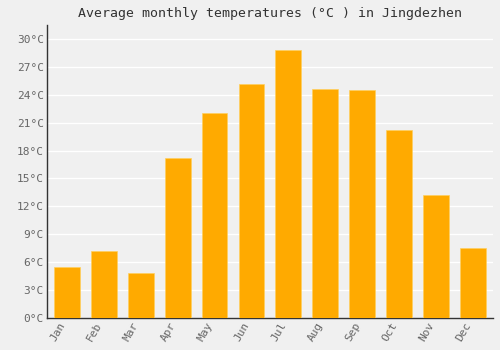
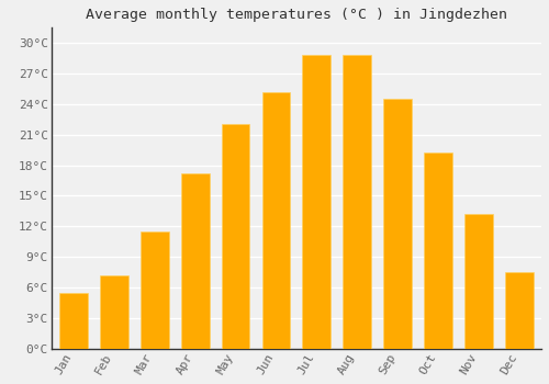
Mar: 4.8°C -> 11.5°C
Aug: 24.6°C -> 28.8°C
Oct: 20.2°C -> 19.2°C
